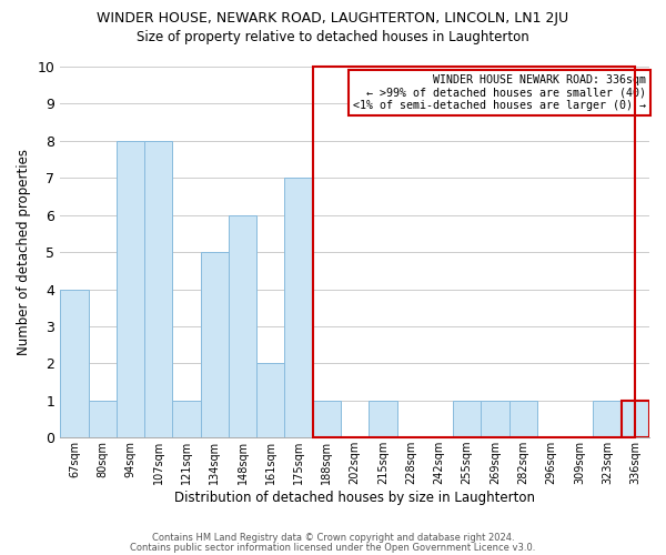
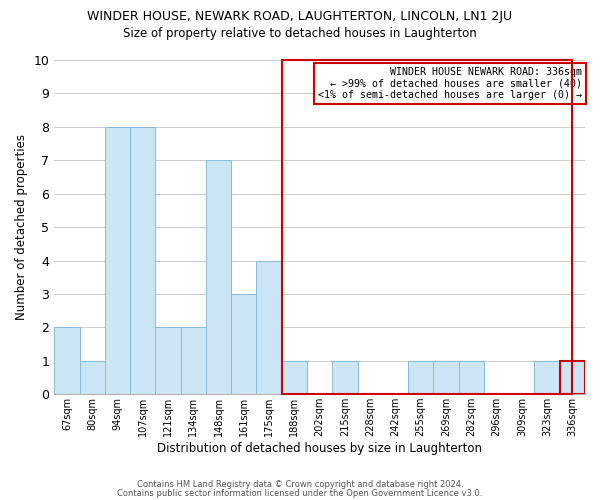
67sqm: 4 -> 2
121sqm: 1 -> 2
134sqm: 5 -> 2
148sqm: 6 -> 7
161sqm: 2 -> 3
175sqm: 7 -> 4
